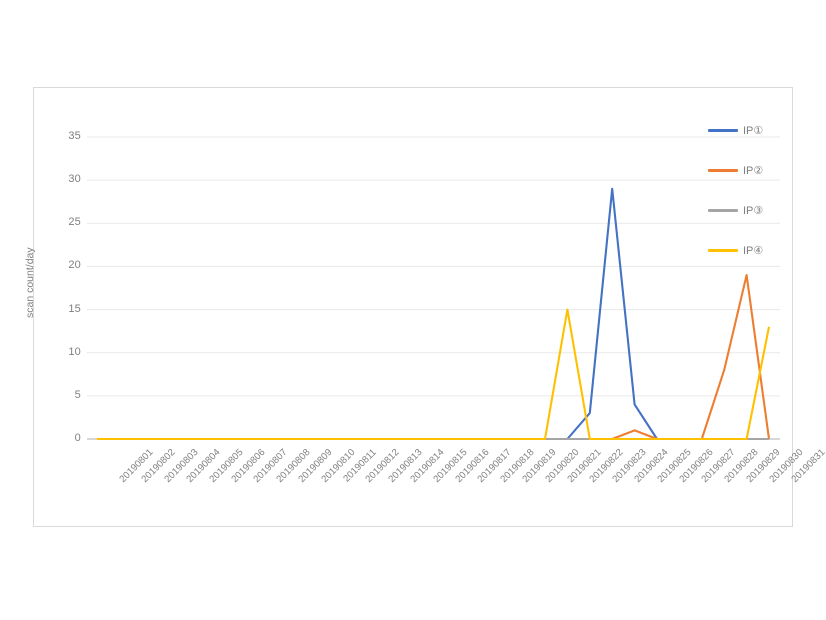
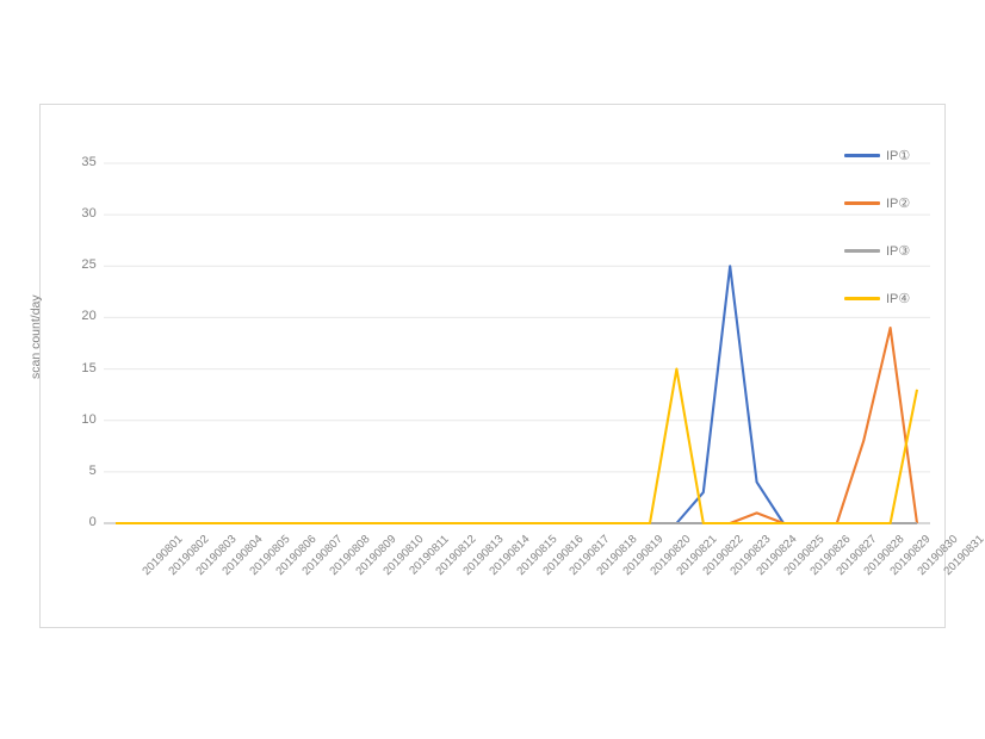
IP①/20190824: 29 -> 25
